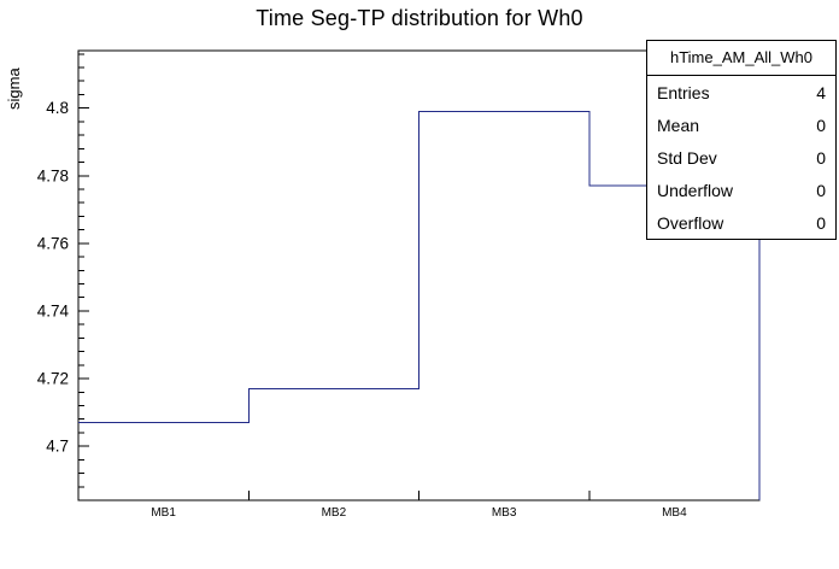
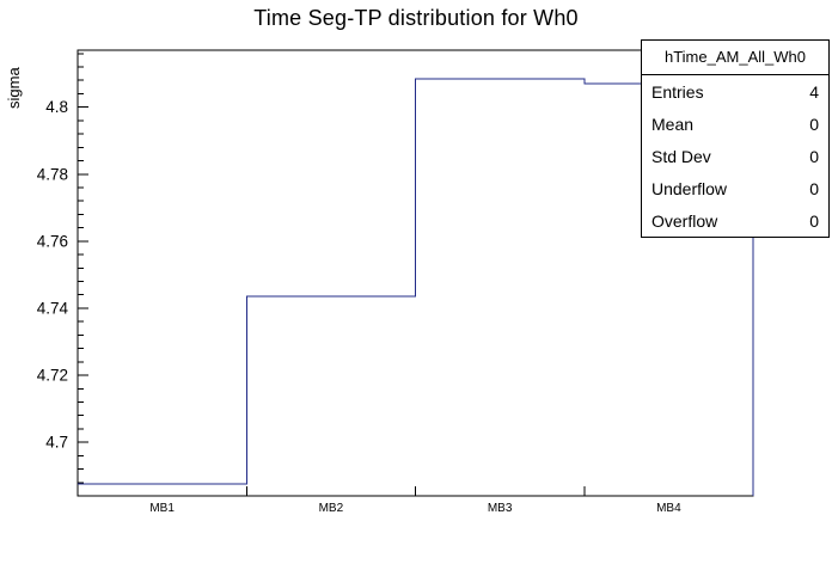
MB1: 4.707 -> 4.688
MB2: 4.717 -> 4.744
MB3: 4.799 -> 4.809
MB4: 4.777 -> 4.807
